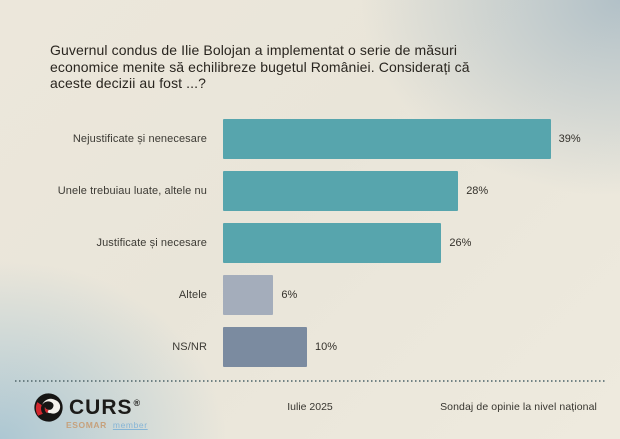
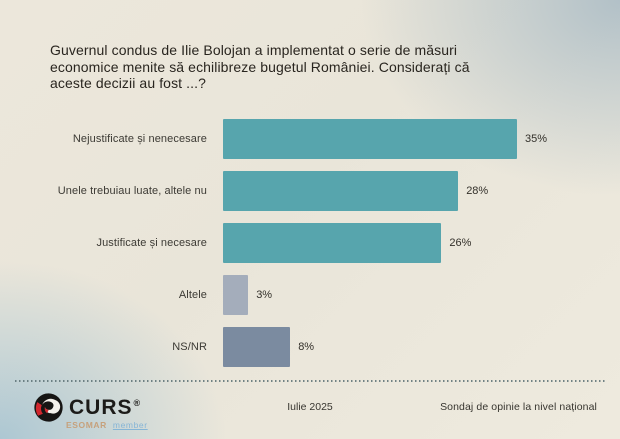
Nejustificate și nenecesare: 39% -> 35%
Altele: 6% -> 3%
NS/NR: 10% -> 8%
